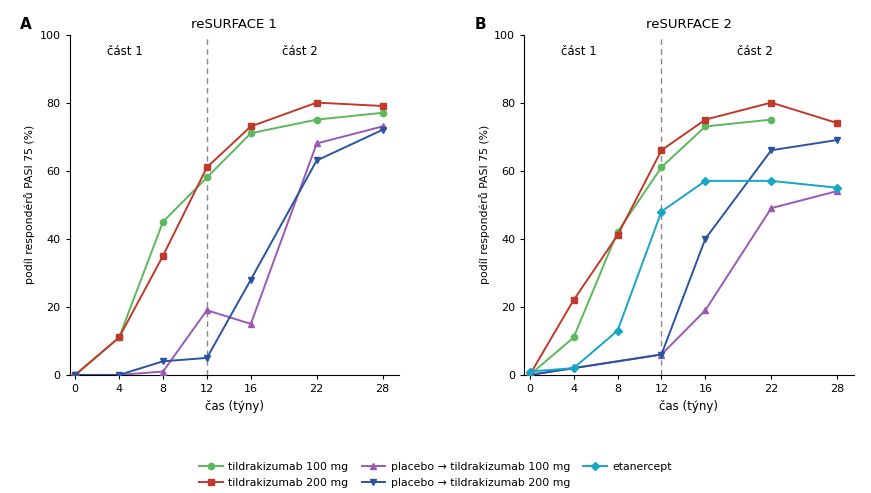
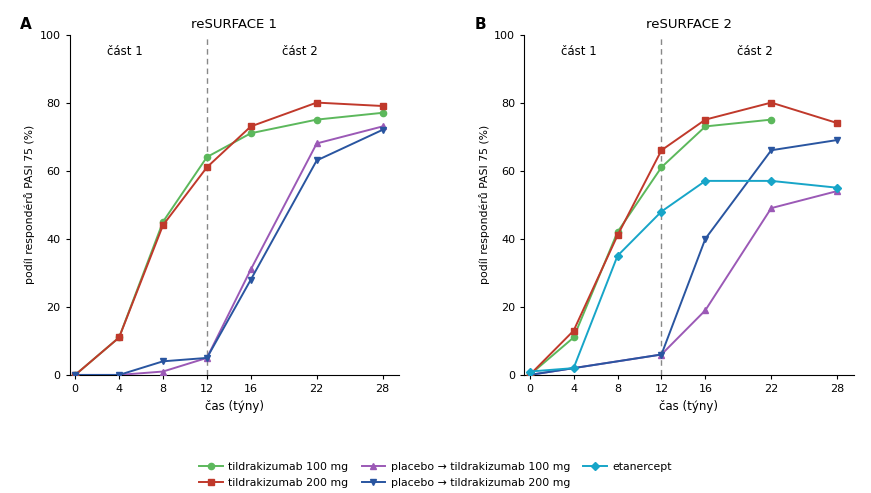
reSURFACE 1/tildrakizumab 200 mg/8: 35 -> 44
reSURFACE 1/tildrakizumab 100 mg/12: 58 -> 64
reSURFACE 1/placebo → tildrakizumab 100 mg/12: 19 -> 5
reSURFACE 1/placebo → tildrakizumab 100 mg/16: 15 -> 31
reSURFACE 2/tildrakizumab 200 mg/4: 22 -> 13
reSURFACE 2/etanercept/8: 13 -> 35
